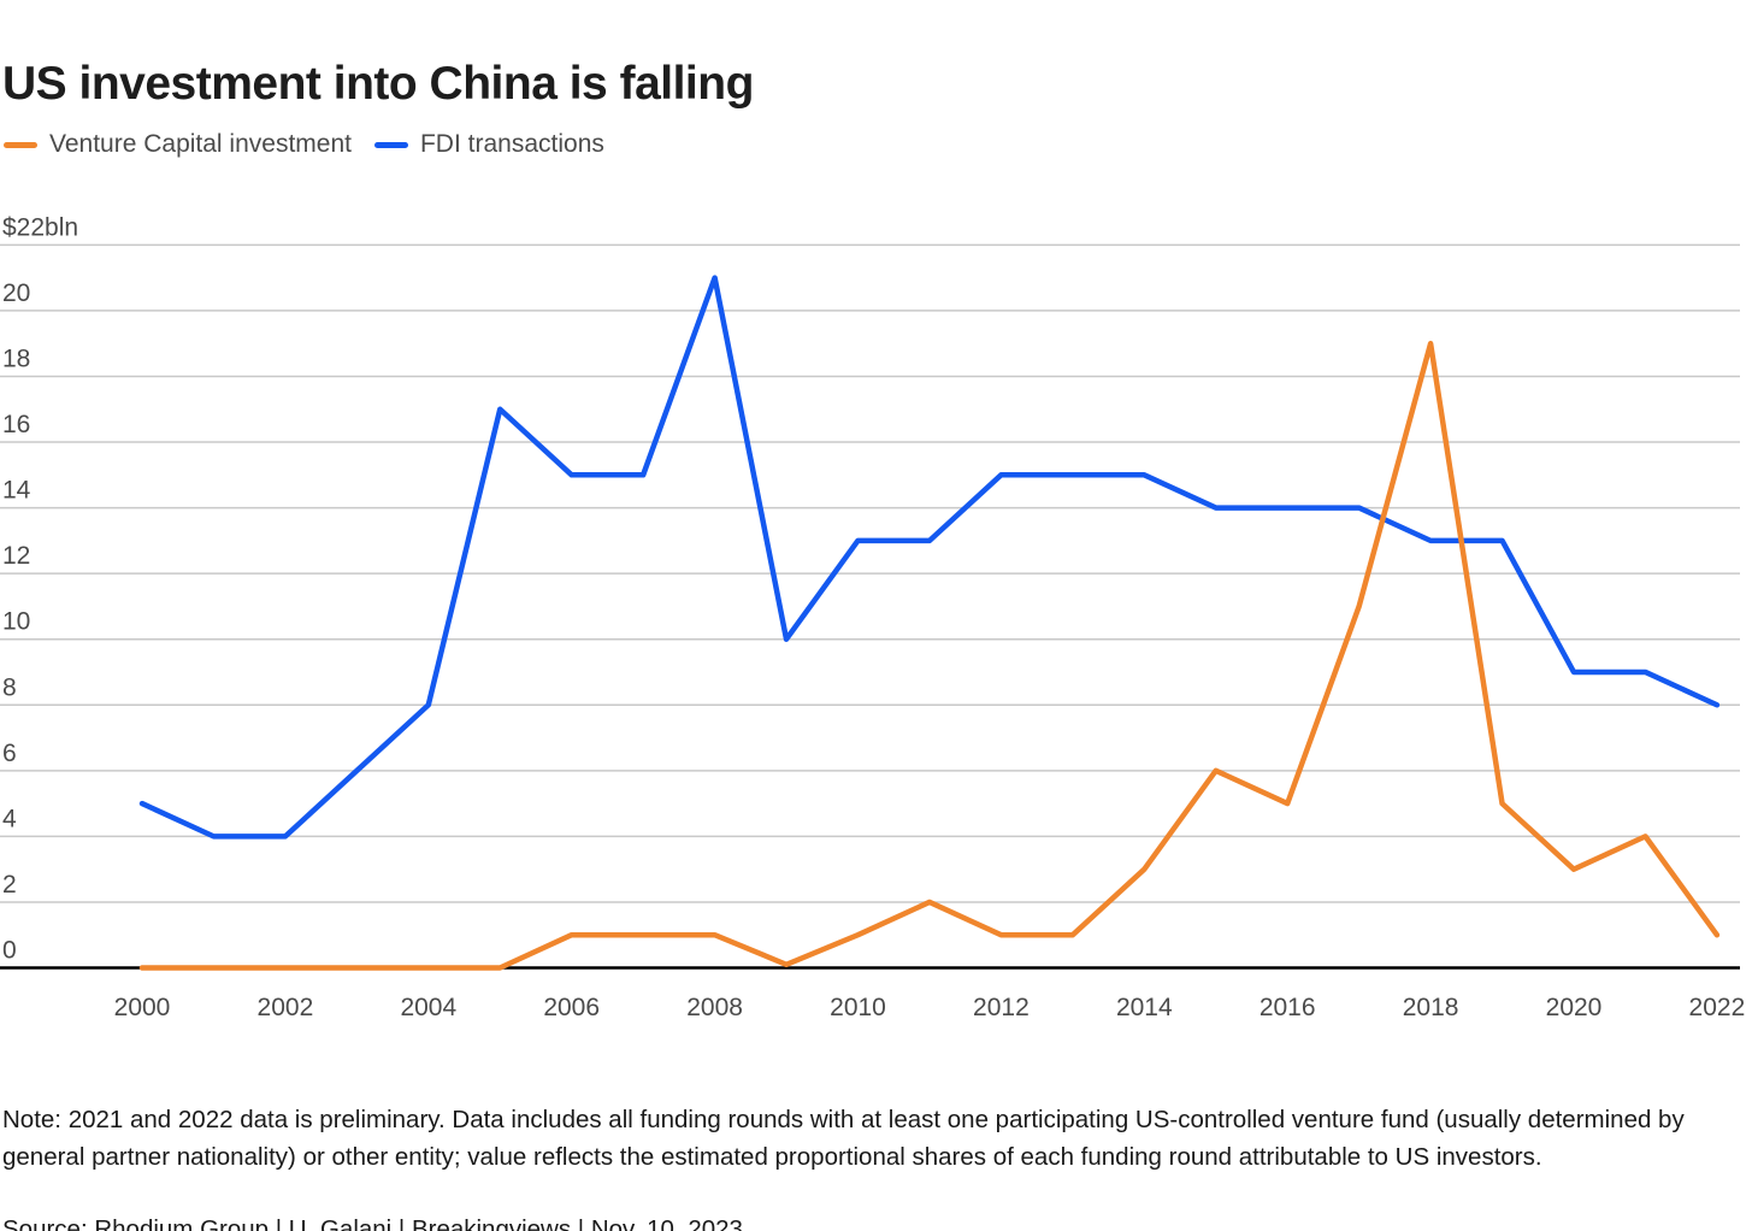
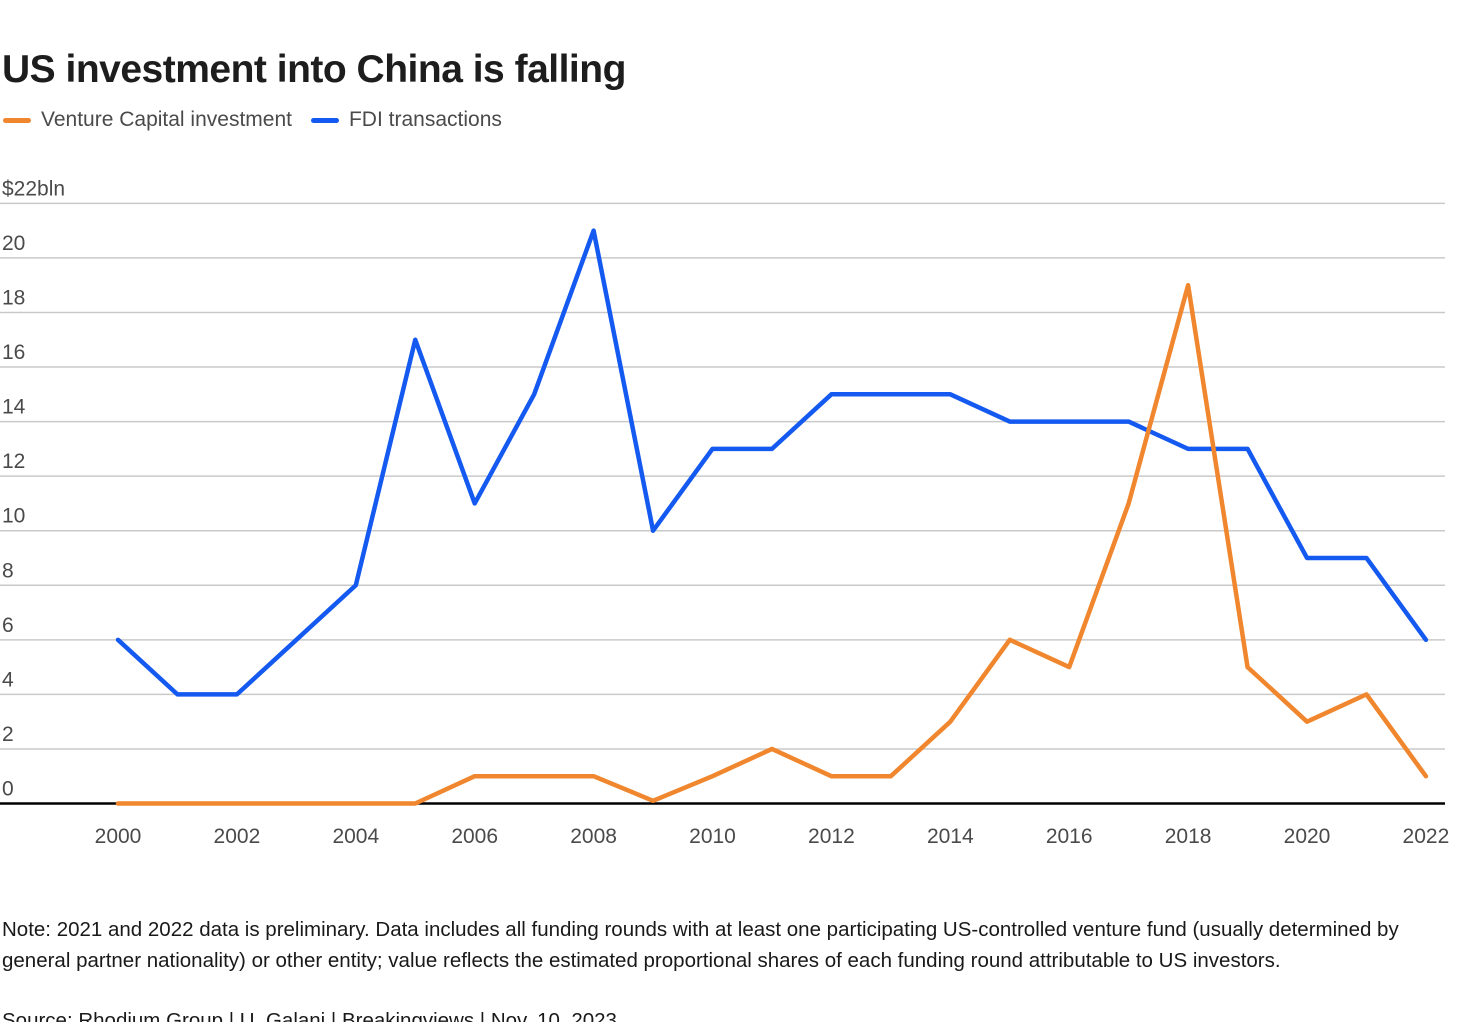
FDI transactions/2000: 5 -> 6
FDI transactions/2006: 15 -> 11
FDI transactions/2022: 8 -> 6
